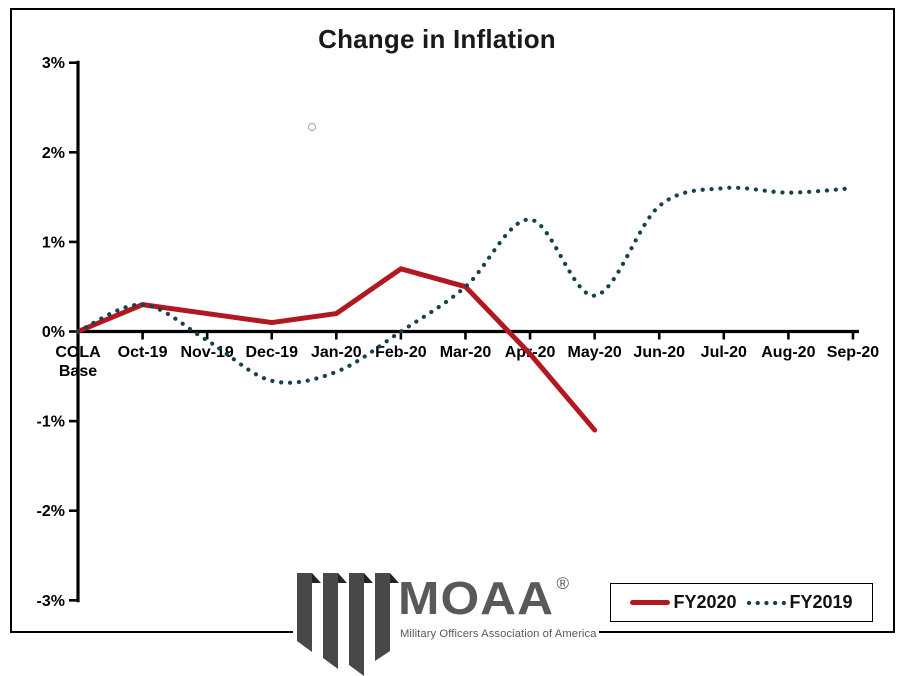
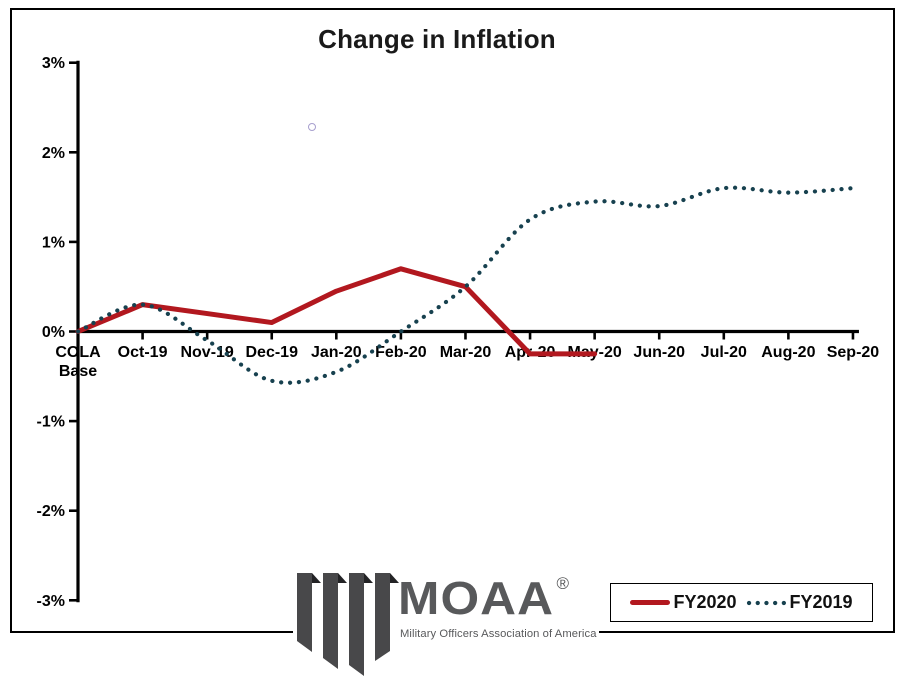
FY2020/Jan-20: 0.2% -> 0.5%
FY2020/May-20: -1.1% -> -0.2%
FY2019/May-20: 0.4% -> 1.4%
